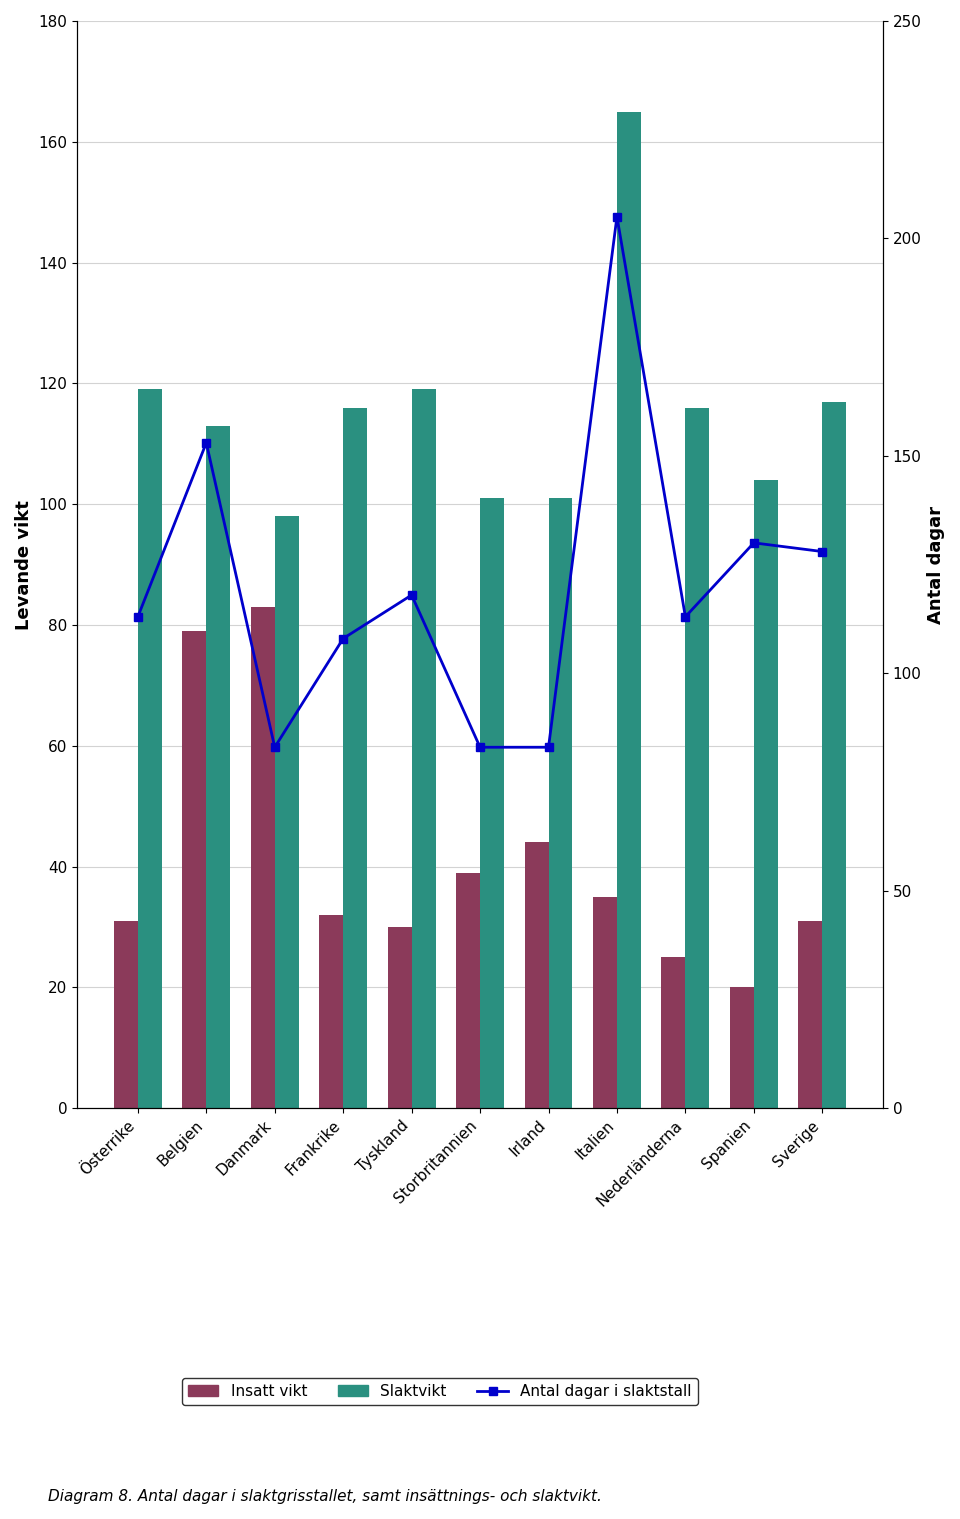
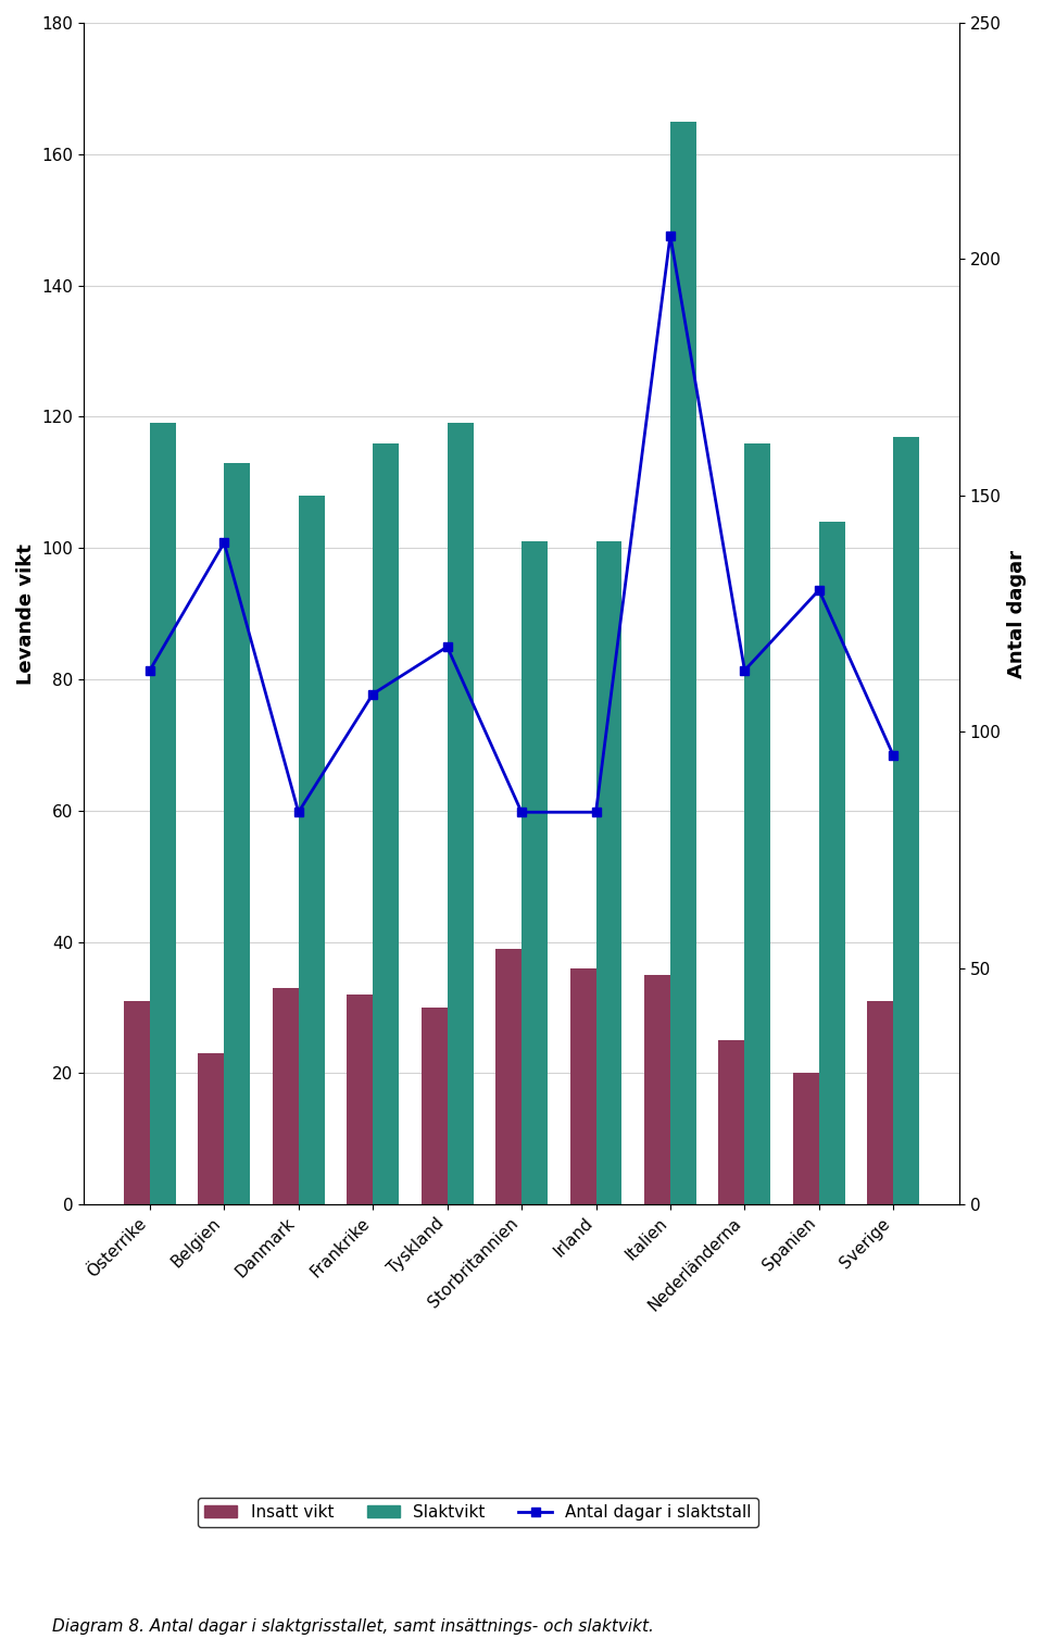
Insatt vikt/Belgien: 79 -> 23
Antal dagar i slaktstall/Belgien: 153 -> 140
Insatt vikt/Danmark: 83 -> 33
Slaktvikt/Danmark: 98 -> 108
Insatt vikt/Irland: 44 -> 36
Antal dagar i slaktstall/Sverige: 128 -> 95
